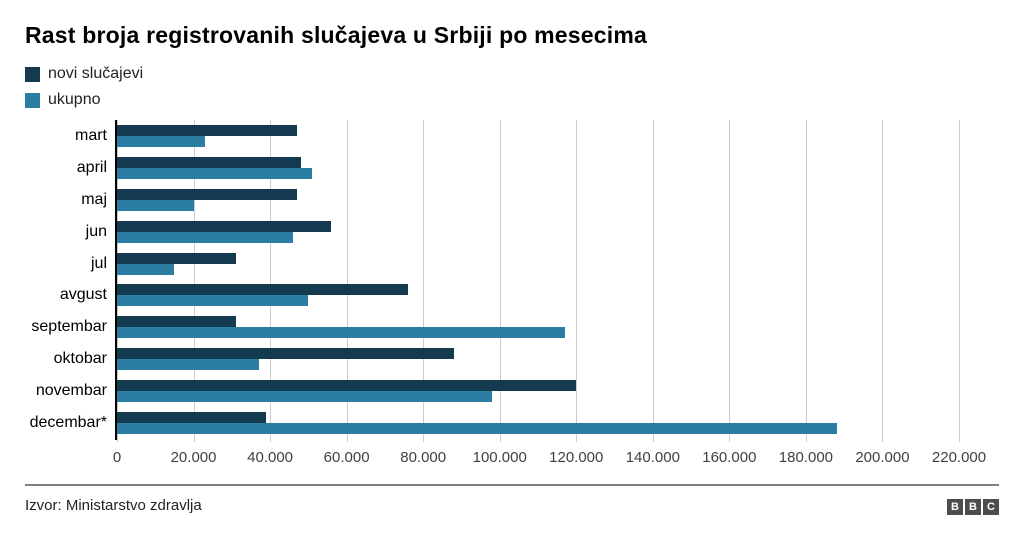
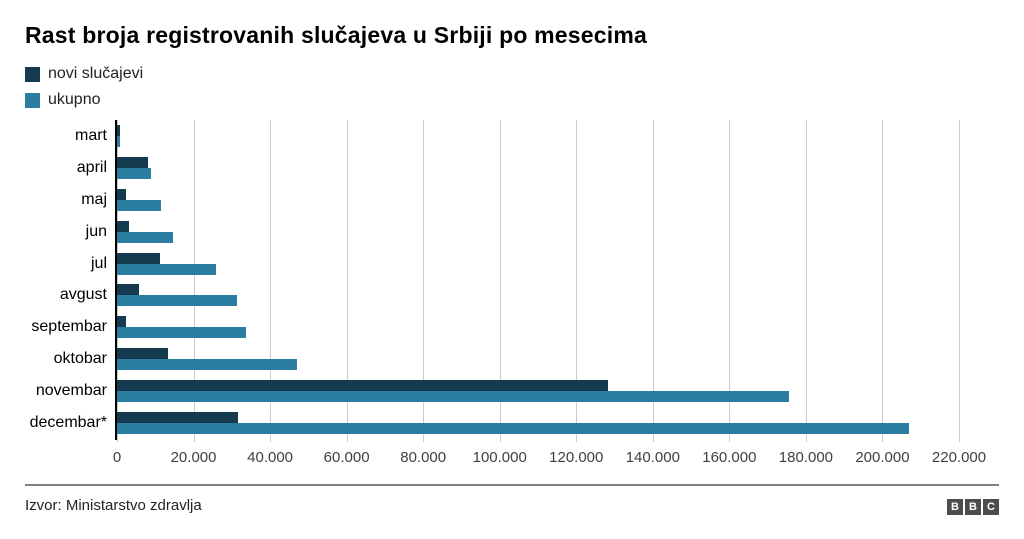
novi slučajevi/mart: 47000 -> 1000
ukupno/mart: 23000 -> 1000
novi slučajevi/april: 48000 -> 8000
ukupno/april: 51000 -> 9000
novi slučajevi/maj: 47000 -> 2000
ukupno/maj: 20000 -> 11000
novi slučajevi/jun: 56000 -> 3000
ukupno/jun: 46000 -> 15000
novi slučajevi/jul: 31000 -> 11000
ukupno/jul: 15000 -> 26000
novi slučajevi/avgust: 76000 -> 6000
ukupno/avgust: 50000 -> 31000
novi slučajevi/septembar: 31000 -> 2000
ukupno/septembar: 117000 -> 34000
novi slučajevi/oktobar: 88000 -> 13000
ukupno/oktobar: 37000 -> 47000
novi slučajevi/novembar: 120000 -> 128000
ukupno/novembar: 98000 -> 176000
novi slučajevi/decembar*: 39000 -> 32000
ukupno/decembar*: 188000 -> 207000
